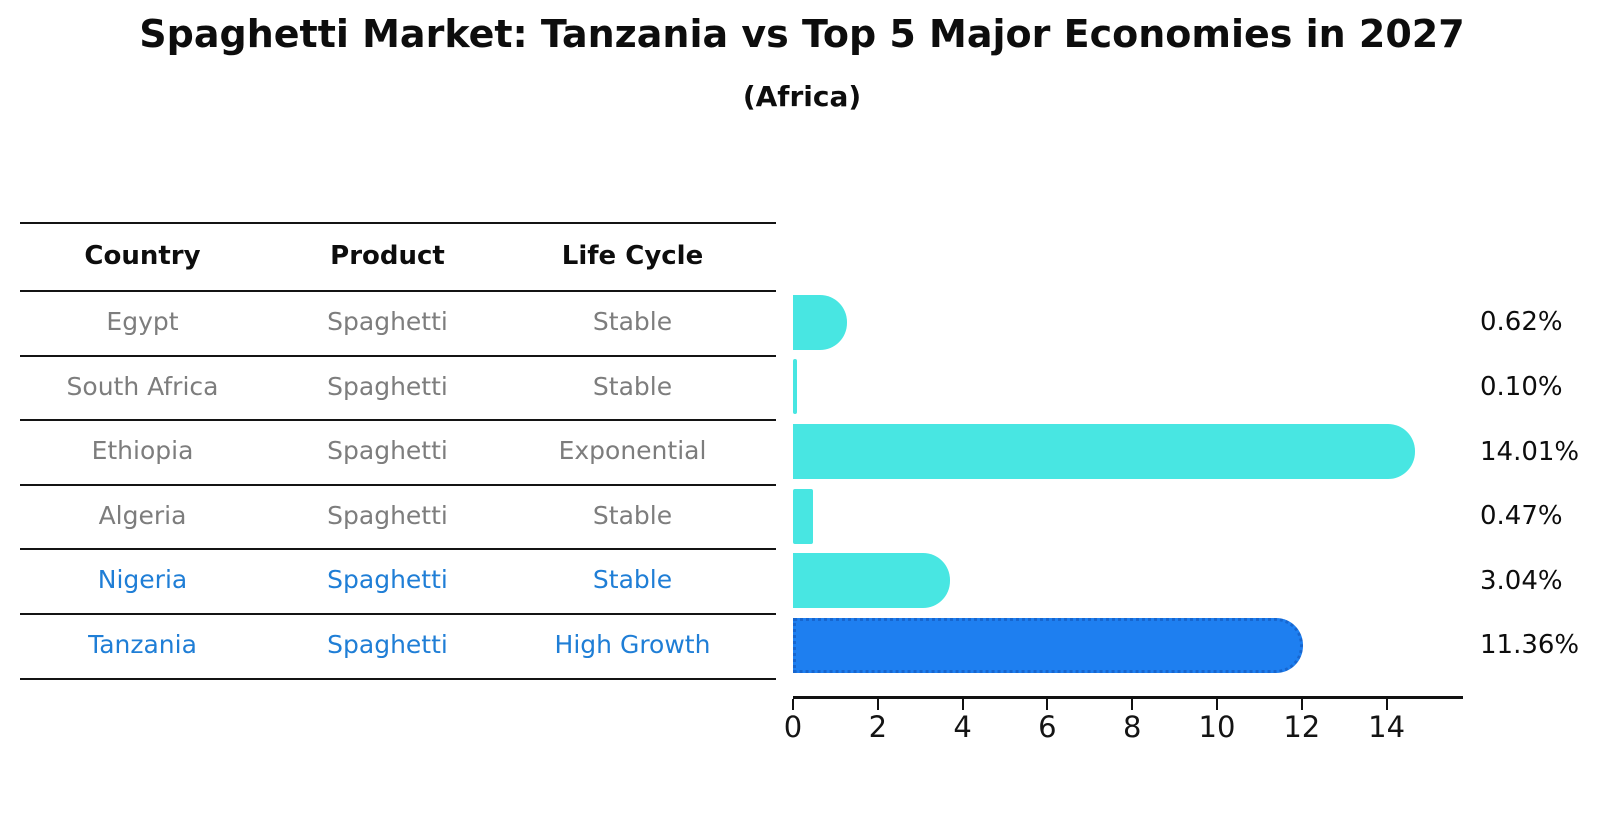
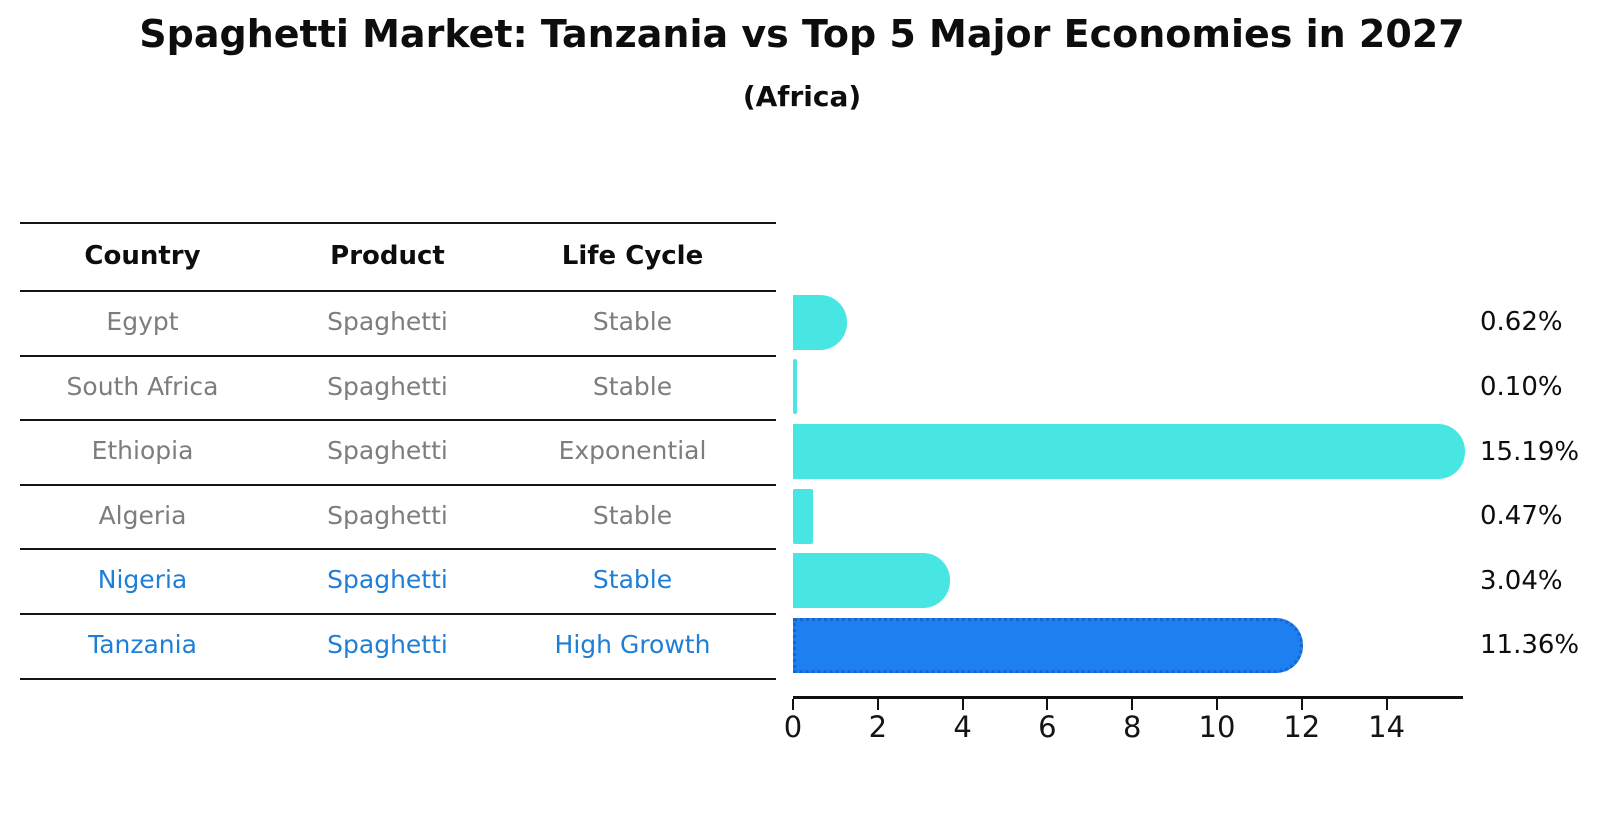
Ethiopia: 14.01% -> 15.19%
